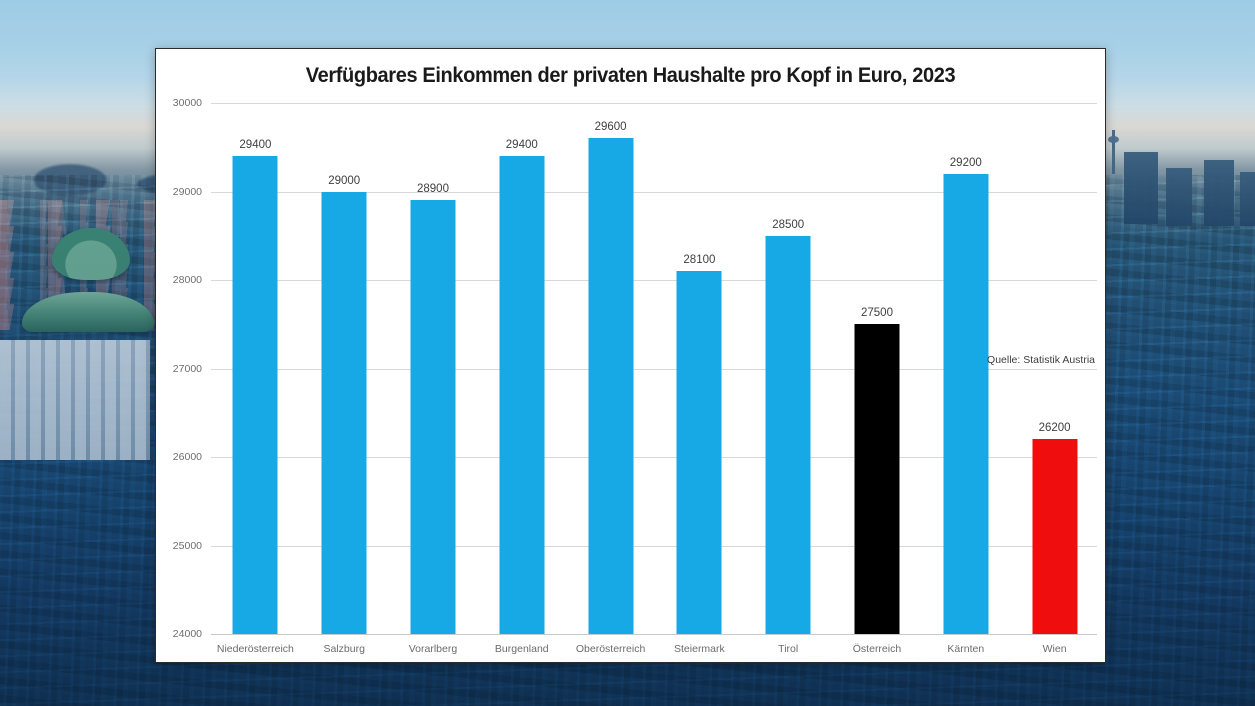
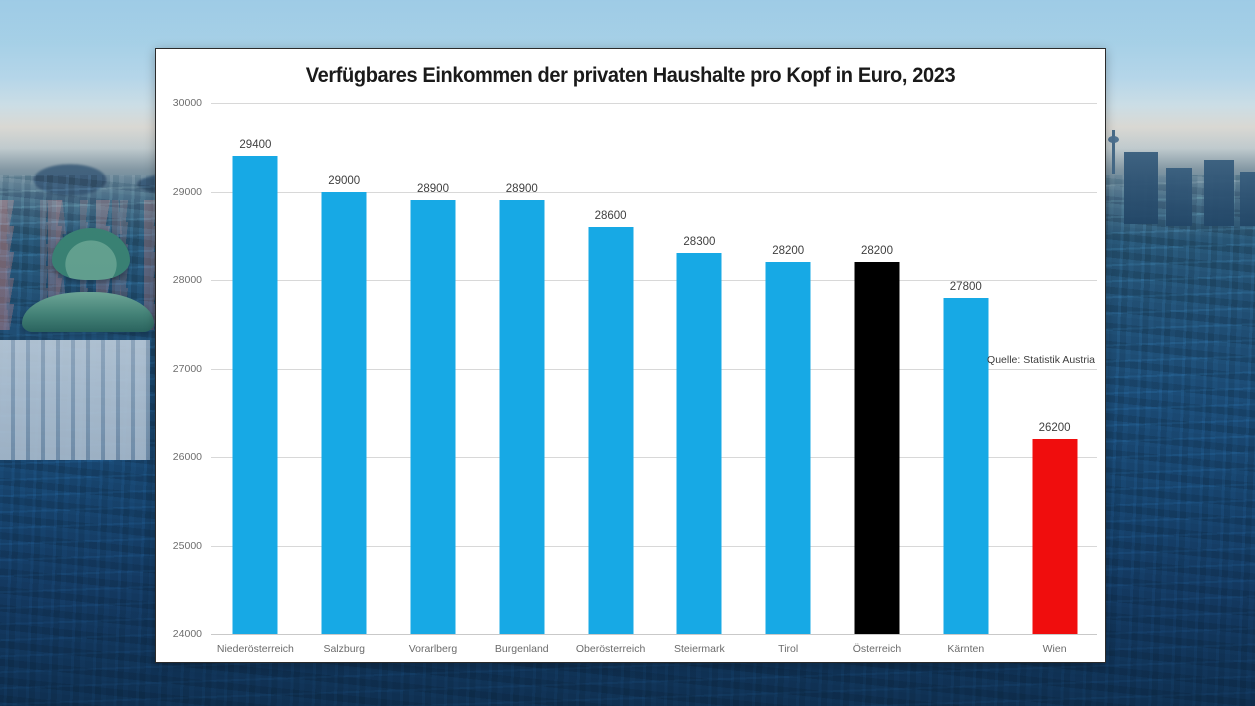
Burgenland: 29400 -> 28900
Oberösterreich: 29600 -> 28600
Steiermark: 28100 -> 28300
Tirol: 28500 -> 28200
Österreich: 27500 -> 28200
Kärnten: 29200 -> 27800
